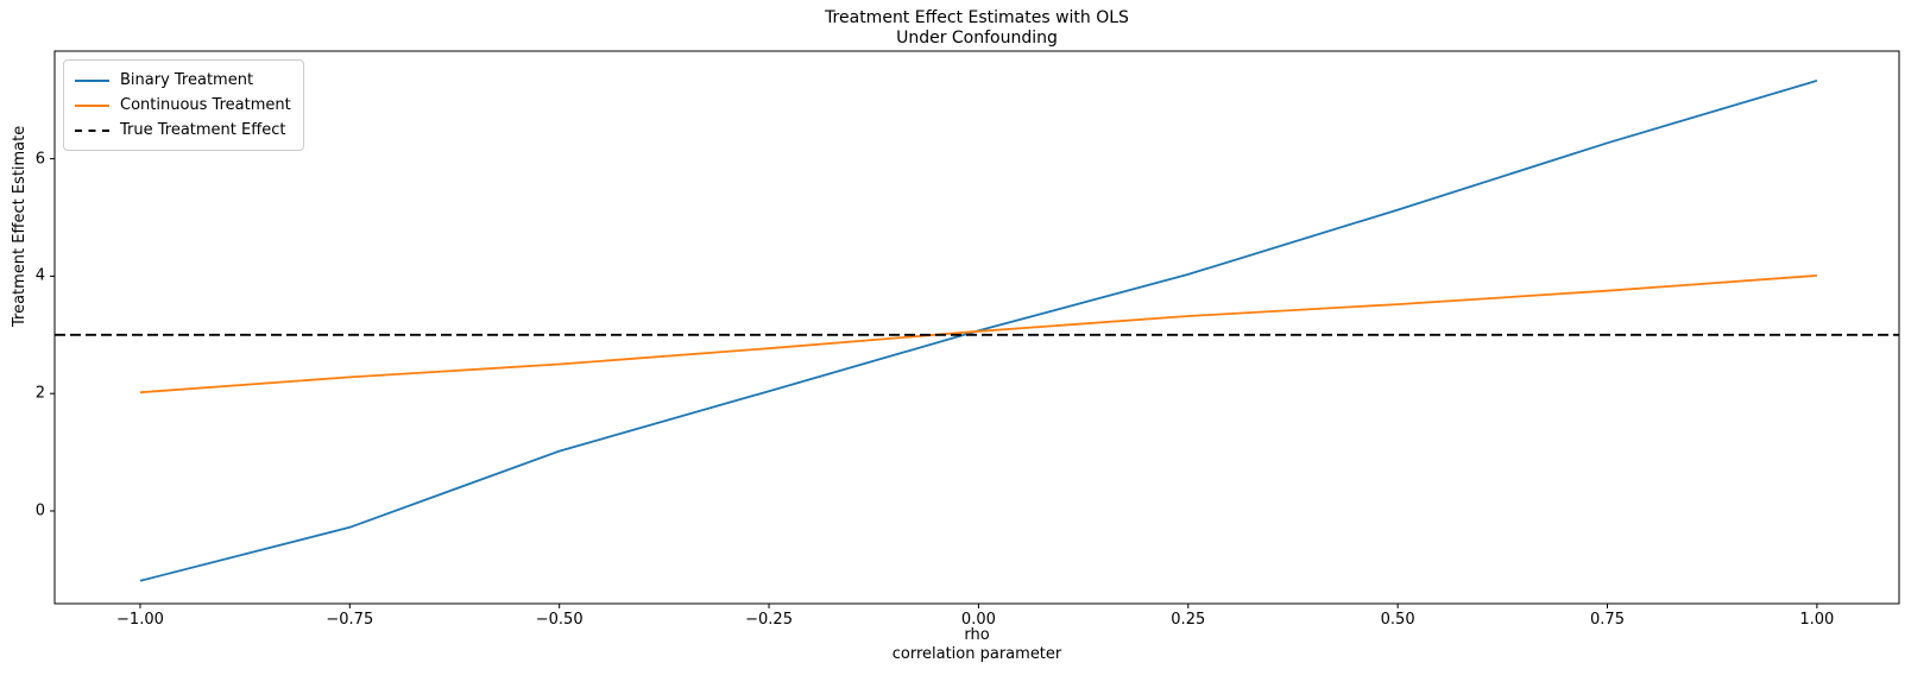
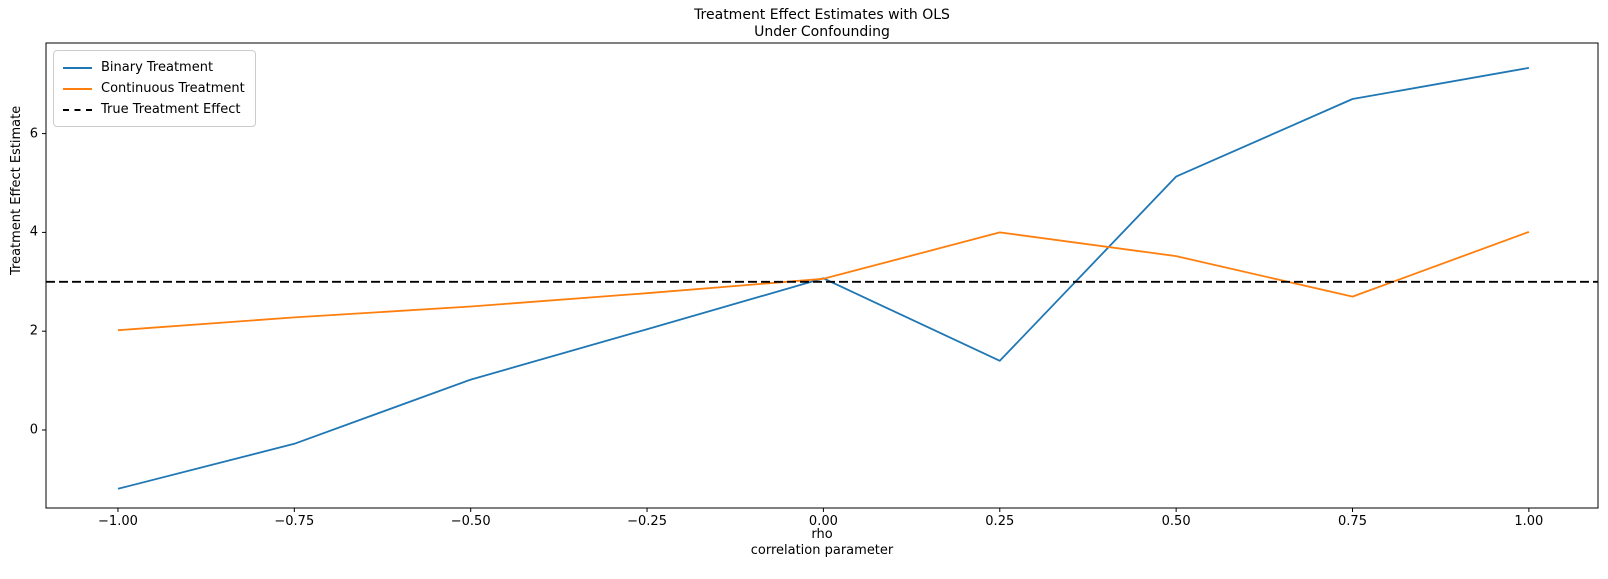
Binary Treatment/0.25: 4,0 -> 1,4
Continuous Treatment/0.25: 3,3 -> 4,0
Binary Treatment/0.75: 6,3 -> 6,7
Continuous Treatment/0.75: 3,8 -> 2,7
